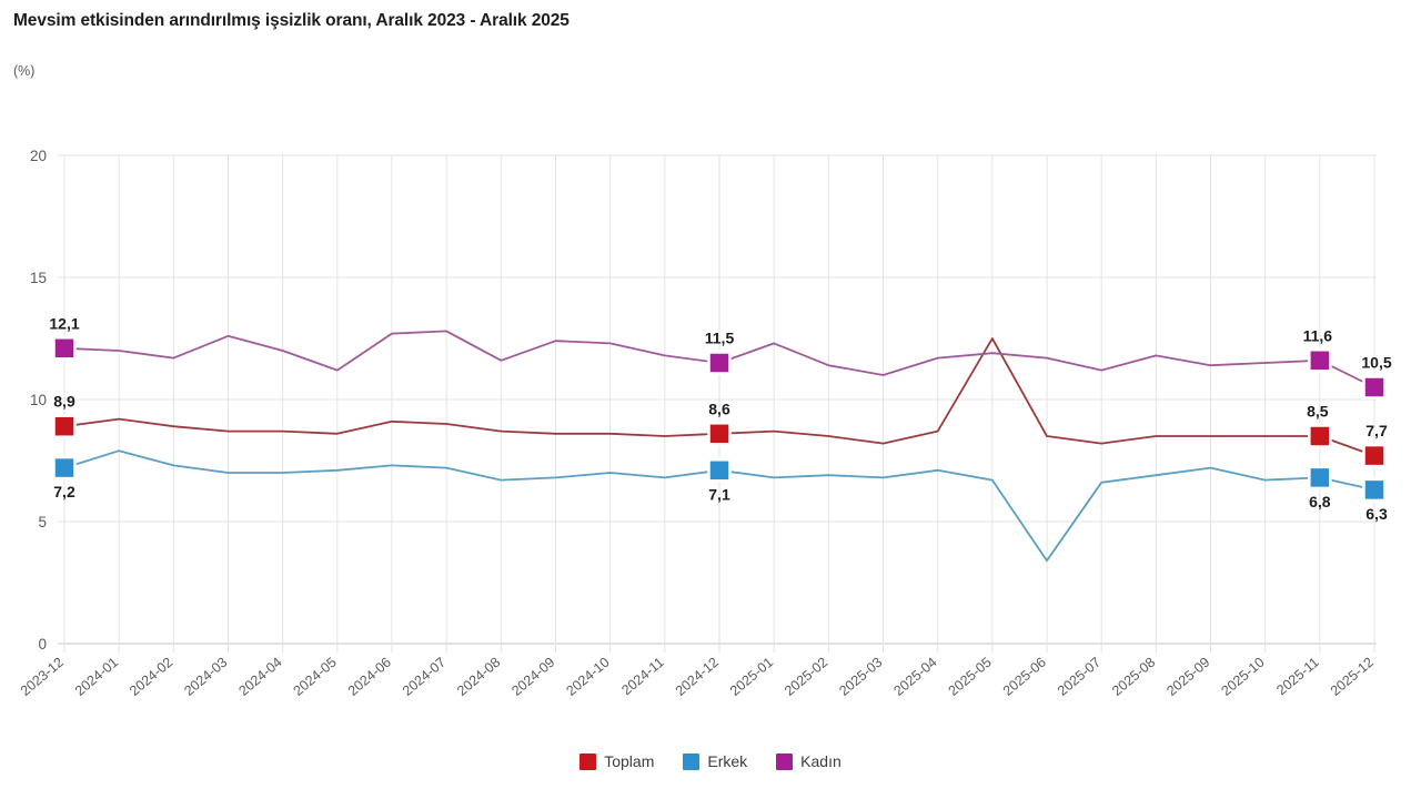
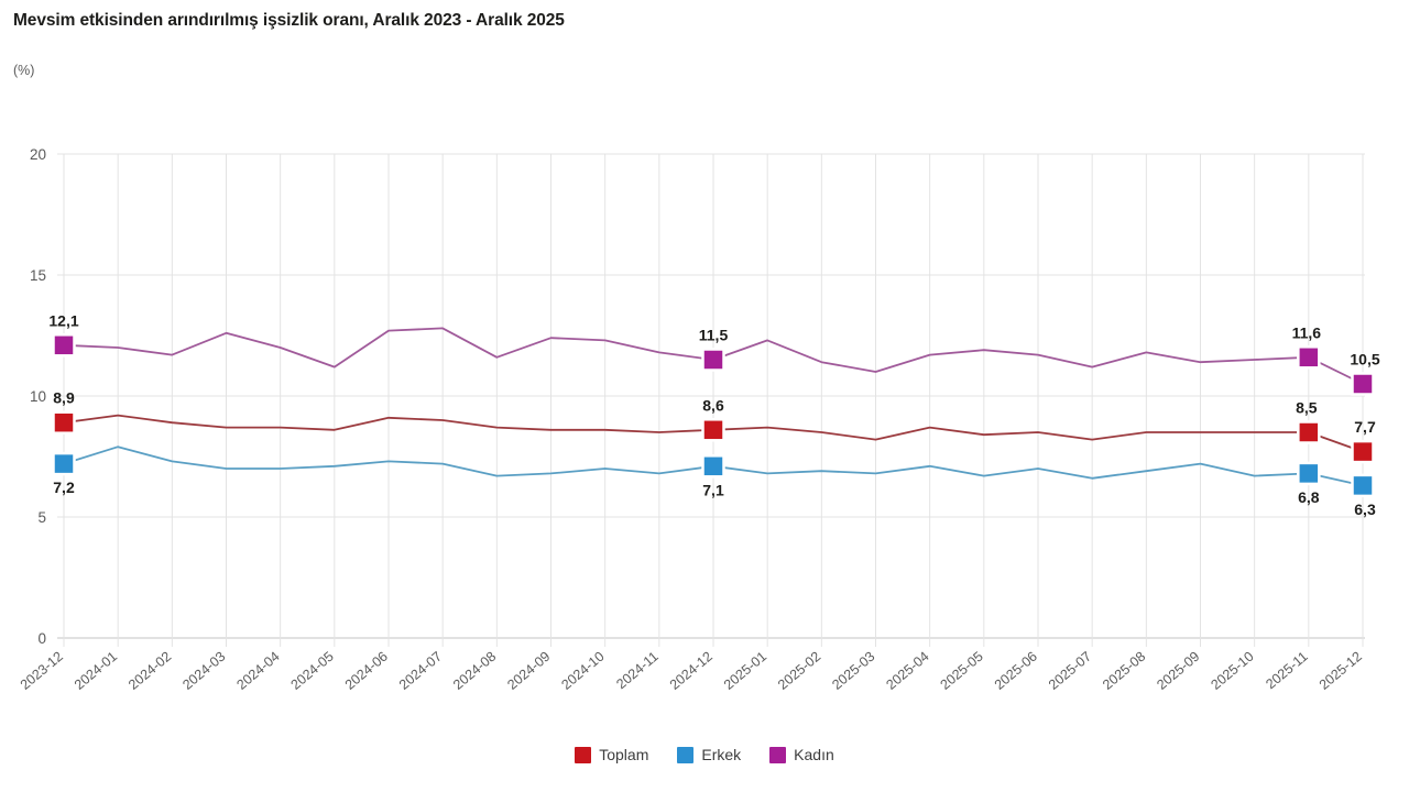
Toplam/2025-05: 12.5 -> 8.4
Erkek/2025-06: 3.4 -> 7.0
